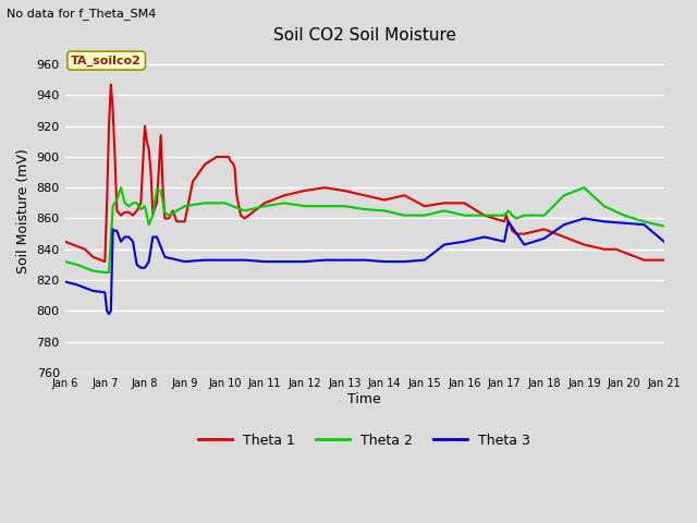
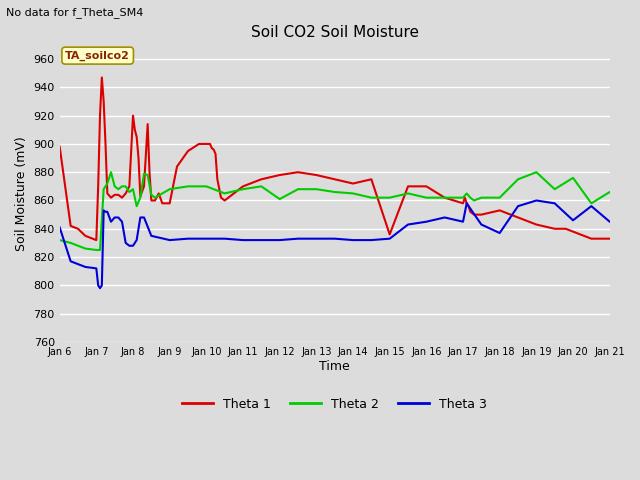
Theta 1/Jan 6: 845 -> 898
Theta 3/Jan 6: 819 -> 841
Theta 2/Jan 12: 868 -> 861
Theta 1/Jan 15: 868 -> 836
Theta 3/Jan 18: 847 -> 837
Theta 2/Jan 20: 862 -> 876
Theta 3/Jan 20: 857 -> 846
Theta 2/Jan 21: 855 -> 866
